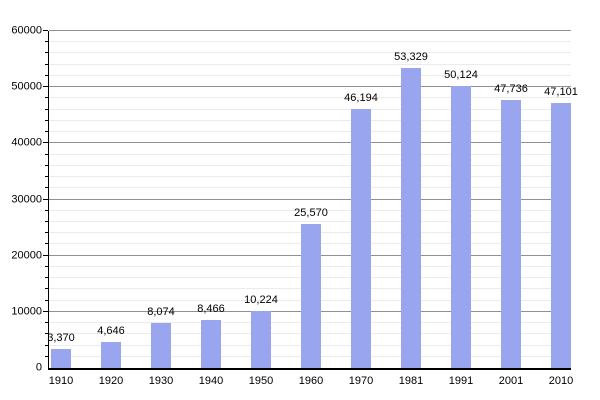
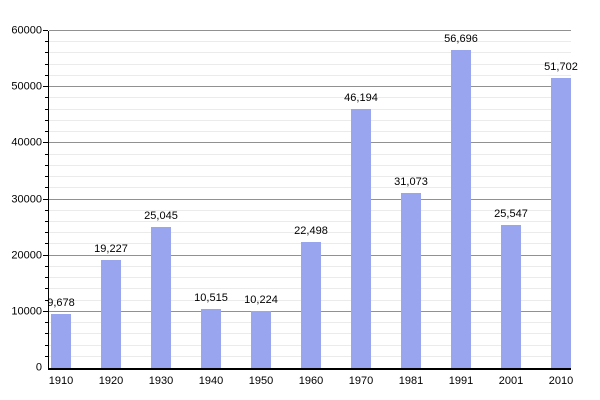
1910: 3,370 -> 9,678
1920: 4,646 -> 19,227
1930: 8,074 -> 25,045
1940: 8,466 -> 10,515
1960: 25,570 -> 22,498
1981: 53,329 -> 31,073
1991: 50,124 -> 56,696
2001: 47,736 -> 25,547
2010: 47,101 -> 51,702
